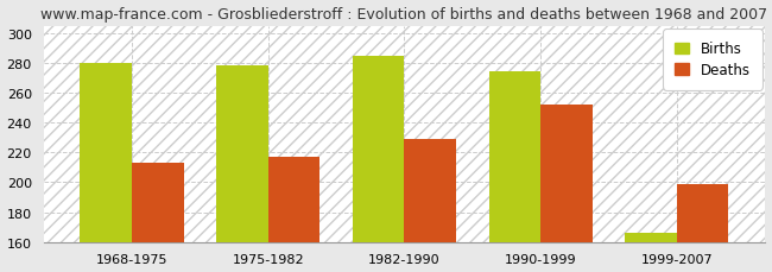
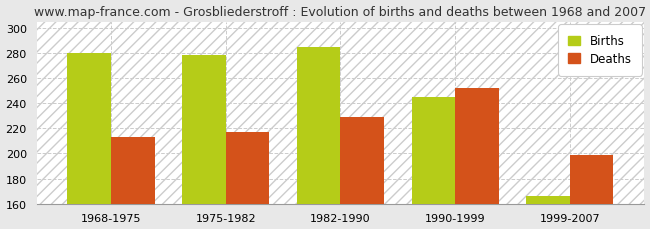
Births/1990-1999: 274 -> 245
